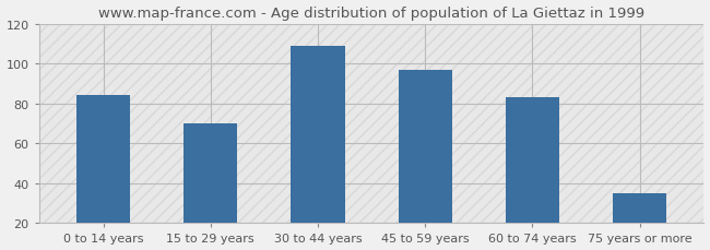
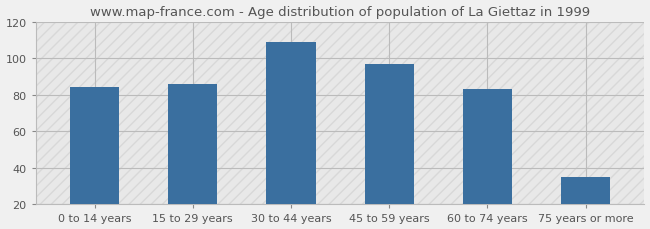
15 to 29 years: 70 -> 86
